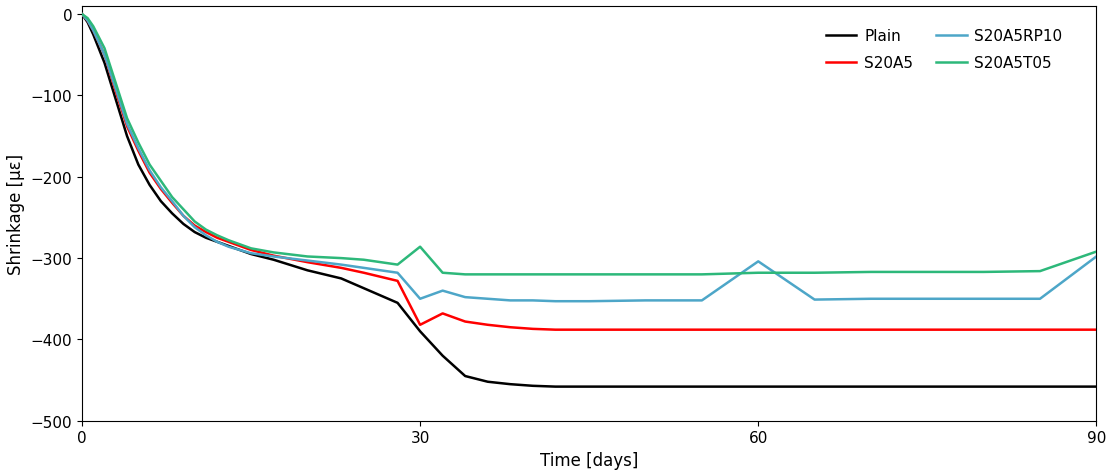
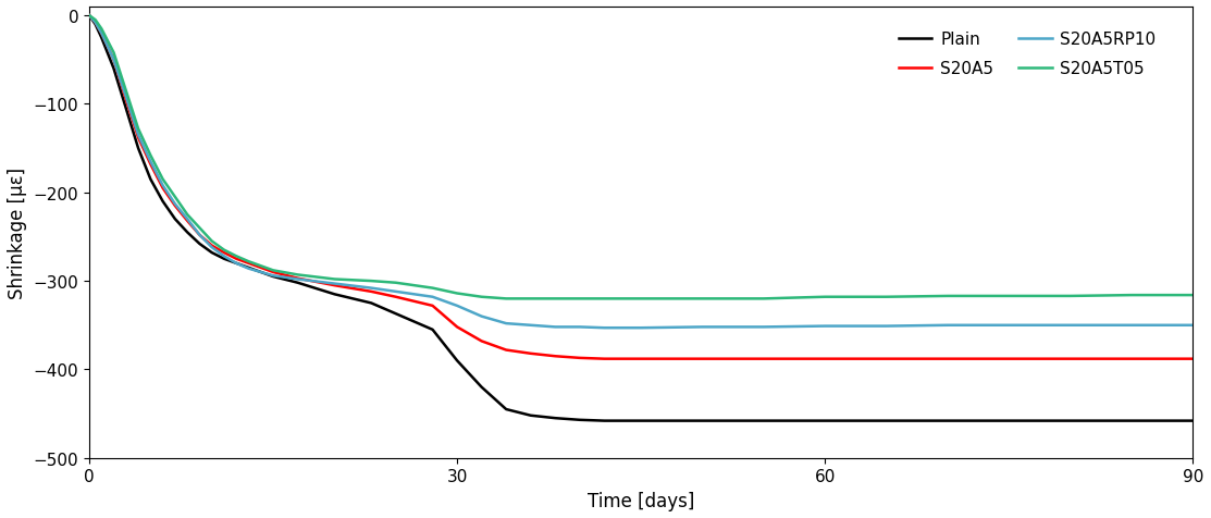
S20A5/30: -382 -> -352
S20A5RP10/30: -350 -> -328
S20A5T05/30: -286 -> -314
S20A5RP10/60: -304 -> -351
S20A5RP10/90: -298 -> -350
S20A5T05/90: -292 -> -316
